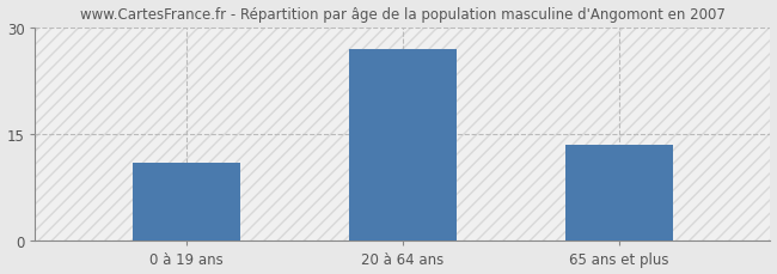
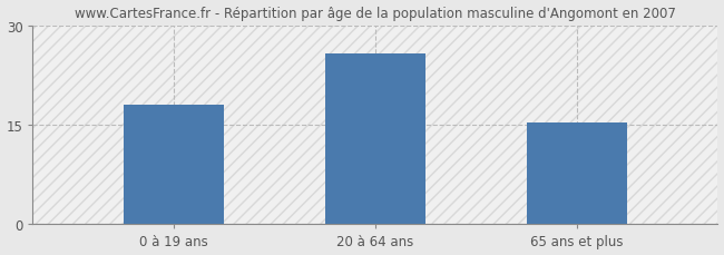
0 à 19 ans: 11.0 -> 18.0
20 à 64 ans: 27.0 -> 25.8
65 ans et plus: 13.5 -> 15.4
